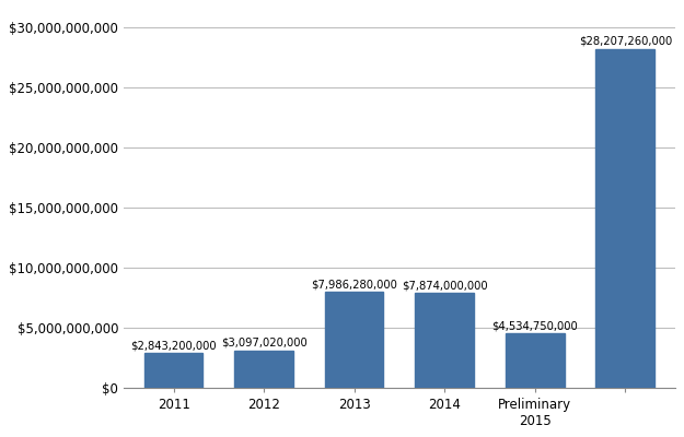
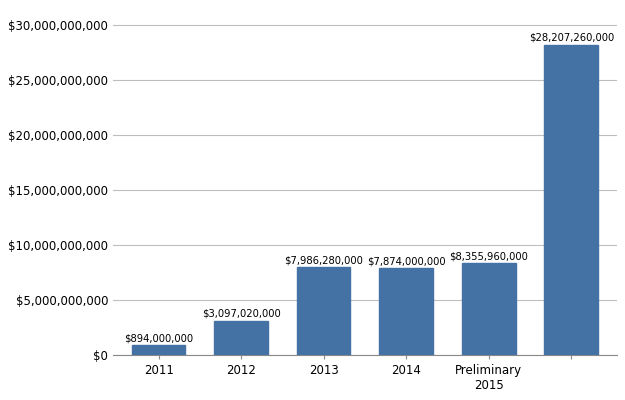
2011: $2,843,200,000 -> $894,000,000
Preliminary 2015: $4,534,750,000 -> $8,355,960,000
